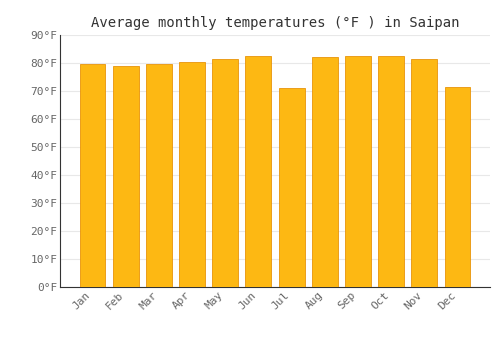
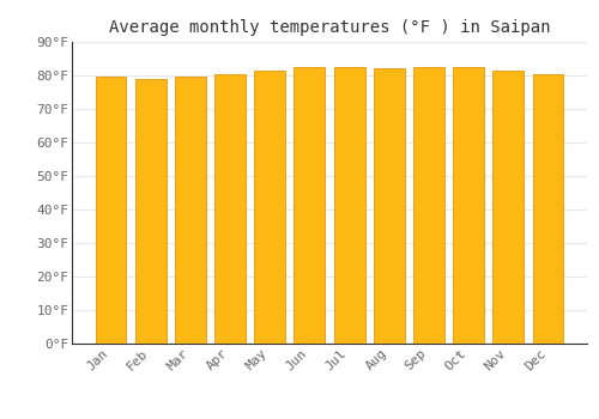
Jul: 71.0°F -> 82.5°F
Dec: 71.5°F -> 80.5°F
